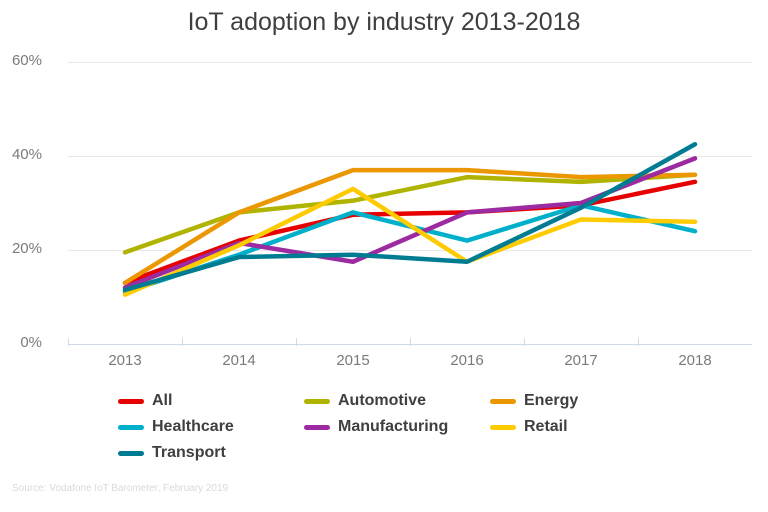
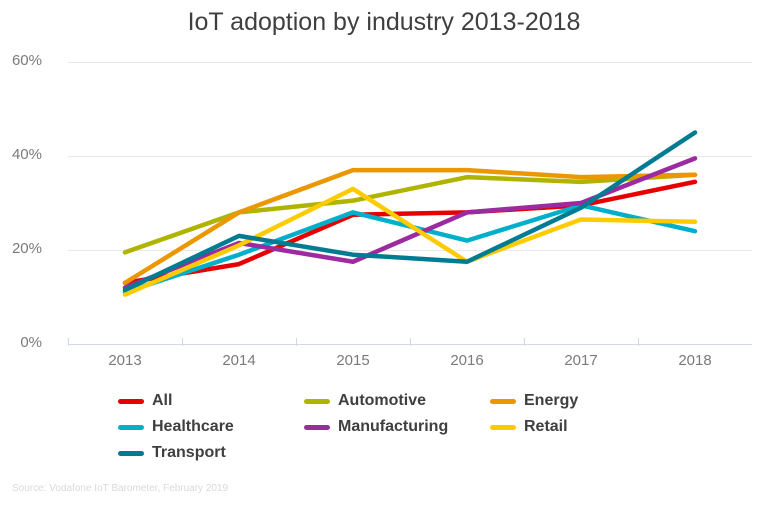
All/2014: 22% -> 17%
Transport/2014: 18% -> 23%
Transport/2018: 42% -> 45%
